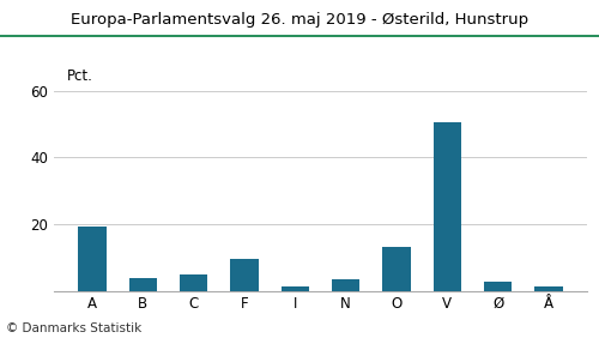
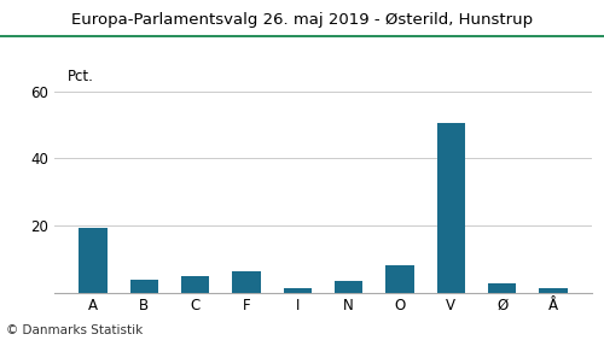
F: 9.5 -> 6.3
O: 13.0 -> 8.0
